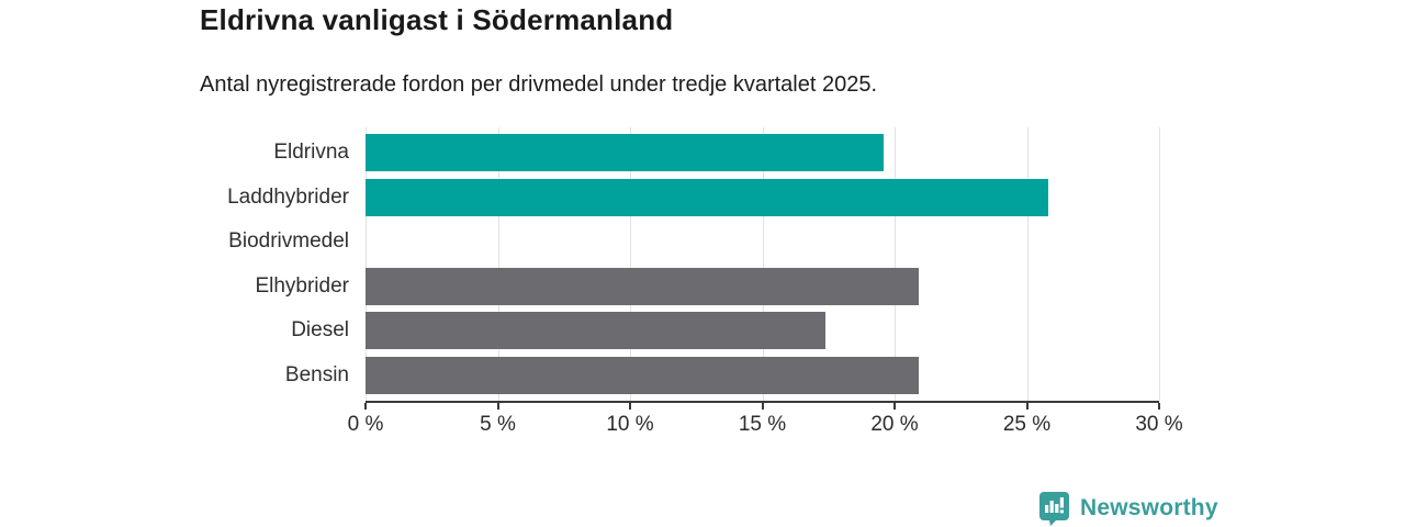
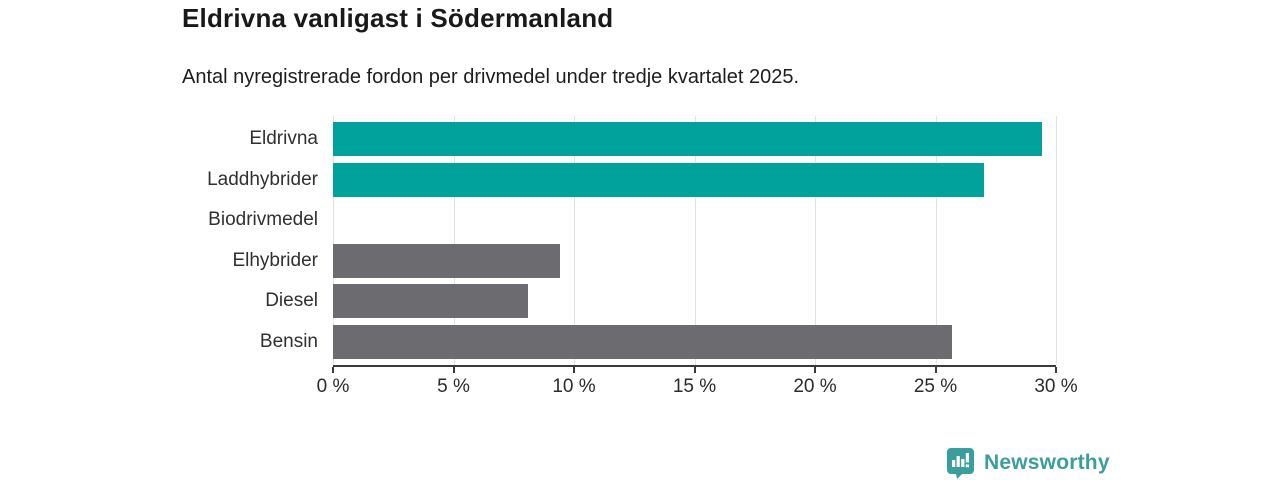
Eldrivna: 19.6% -> 29.4%
Laddhybrider: 25.8% -> 27.0%
Elhybrider: 20.9% -> 9.4%
Diesel: 17.4% -> 8.1%
Bensin: 20.9% -> 25.7%
